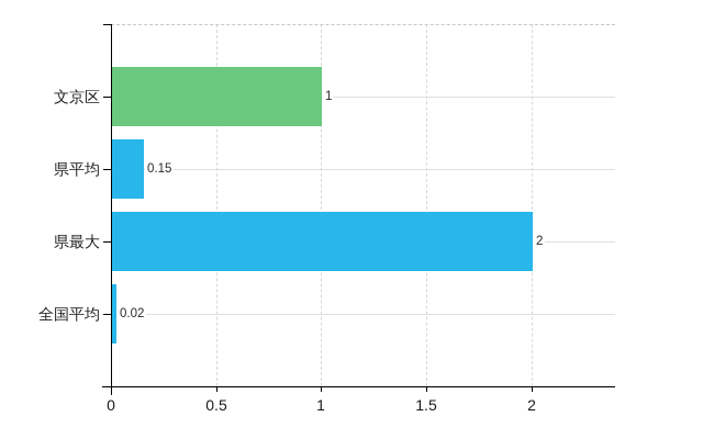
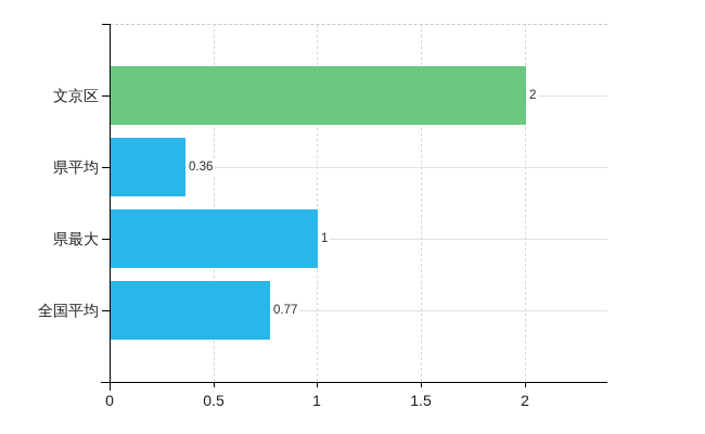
文京区: 1 -> 2
県平均: 0.15 -> 0.36
県最大: 2 -> 1
全国平均: 0.02 -> 0.77
